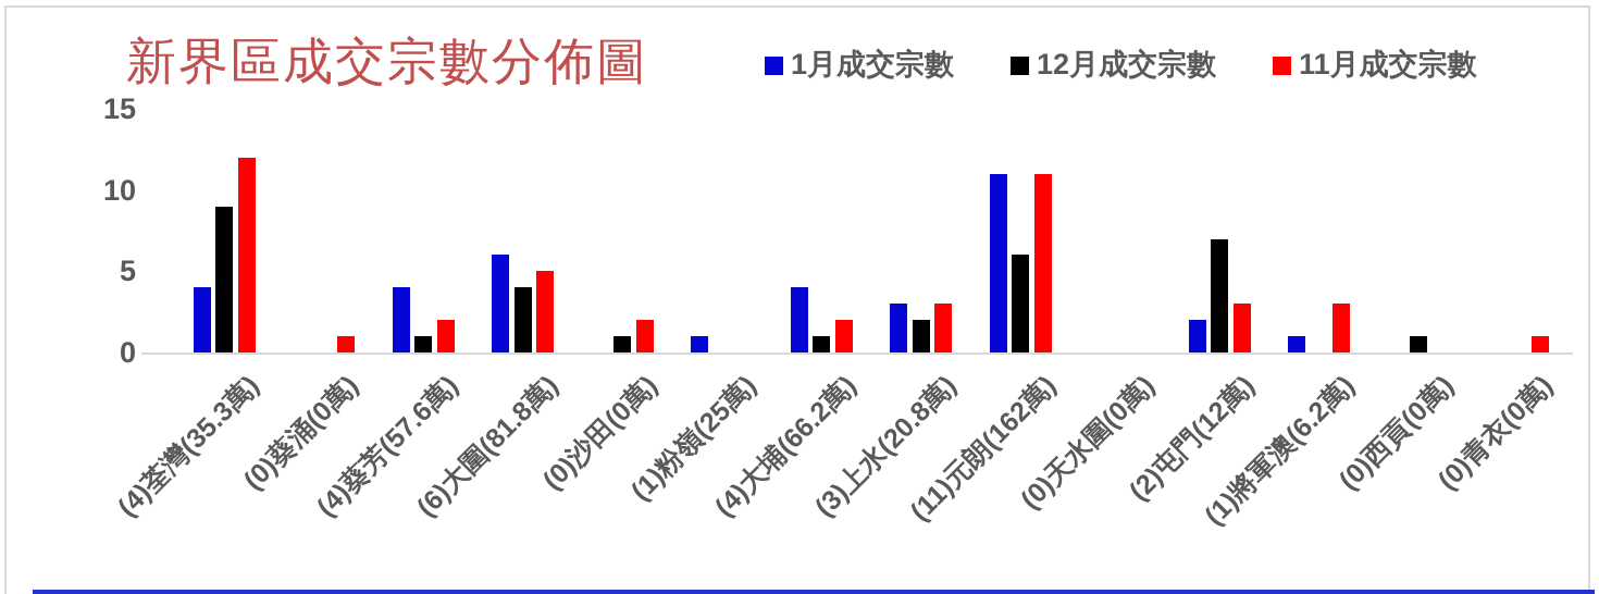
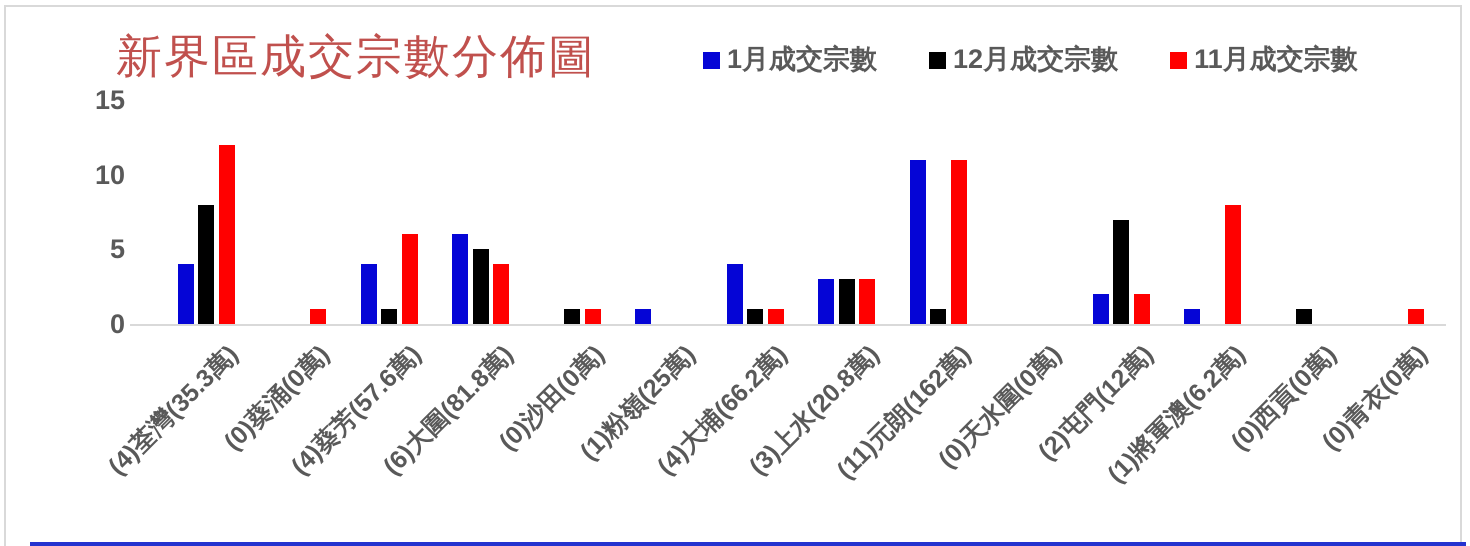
12月成交宗數/(4)荃灣(35.3萬): 9 -> 8
11月成交宗數/(4)葵芳(57.6萬): 2 -> 6
12月成交宗數/(6)大圍(81.8萬): 4 -> 5
11月成交宗數/(6)大圍(81.8萬): 5 -> 4
11月成交宗數/(0)沙田(0萬): 2 -> 1
11月成交宗數/(4)大埔(66.2萬): 2 -> 1
12月成交宗數/(3)上水(20.8萬): 2 -> 3
12月成交宗數/(11)元朗(162萬): 6 -> 1
11月成交宗數/(2)屯門(12萬): 3 -> 2
11月成交宗數/(1)將軍澳(6.2萬): 3 -> 8
